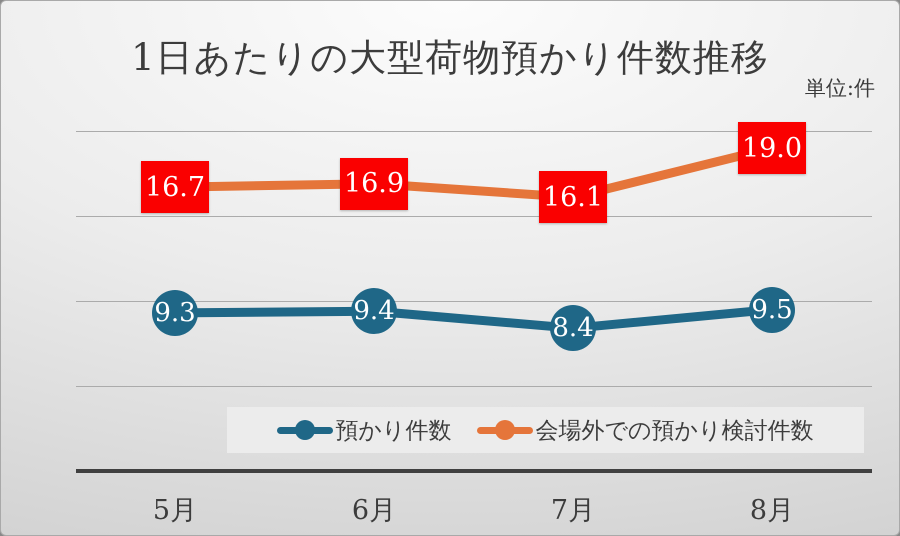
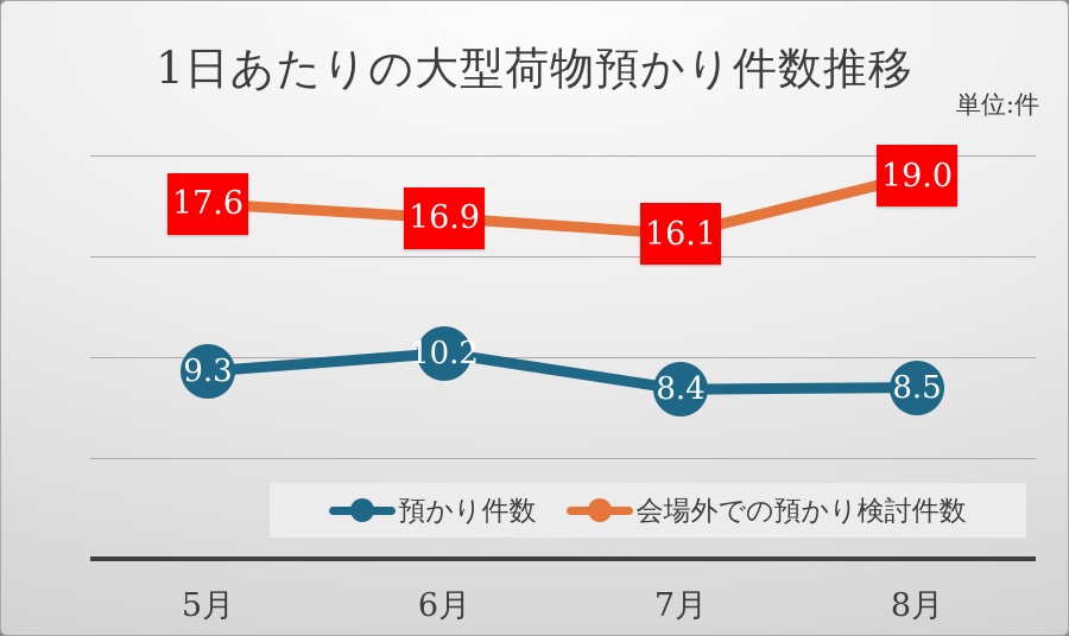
会場外での預かり検討件数/5月: 16.7 -> 17.6
預かり件数/6月: 9.4 -> 10.2
預かり件数/8月: 9.5 -> 8.5
